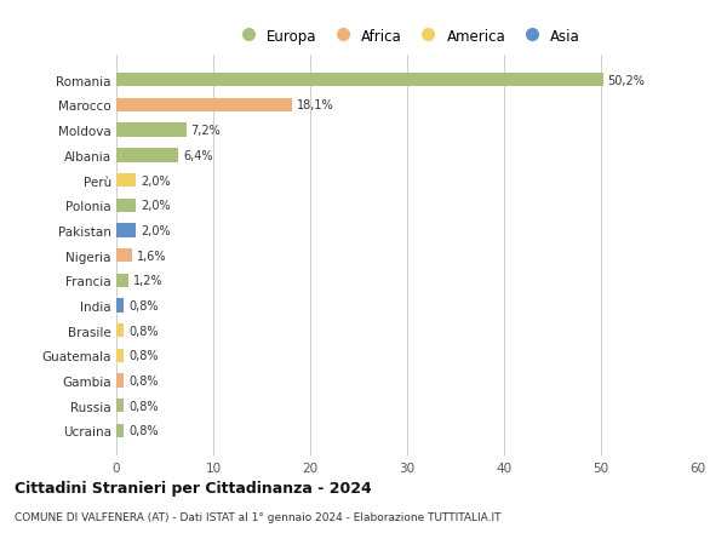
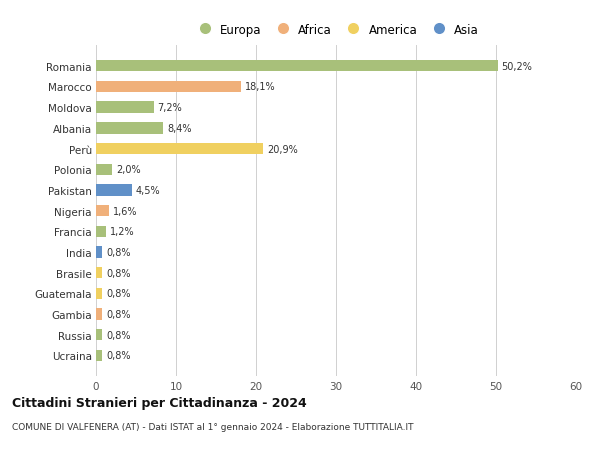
Albania: 6,4% -> 8,4%
Perù: 2,0% -> 20,9%
Pakistan: 2,0% -> 4,5%
